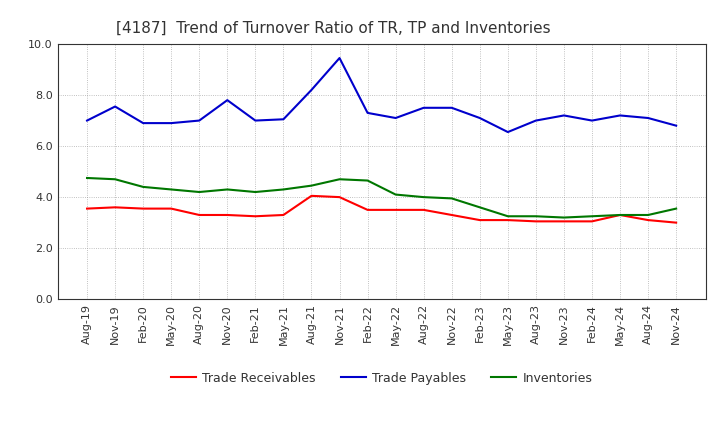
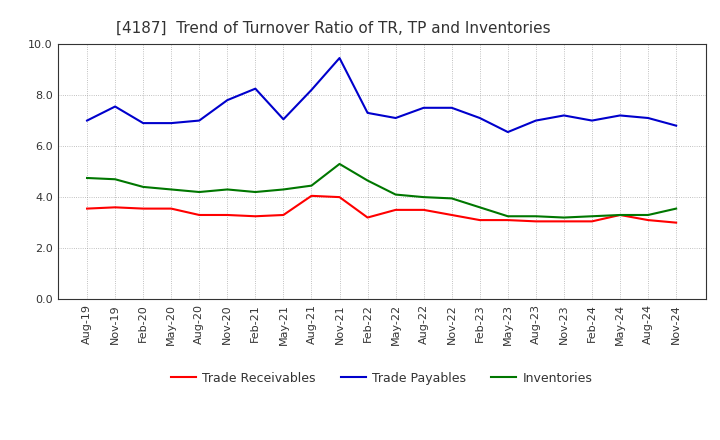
Trade Payables/Feb-21: 7.00 -> 8.25
Inventories/Nov-21: 4.70 -> 5.30
Trade Receivables/Feb-22: 3.50 -> 3.20
